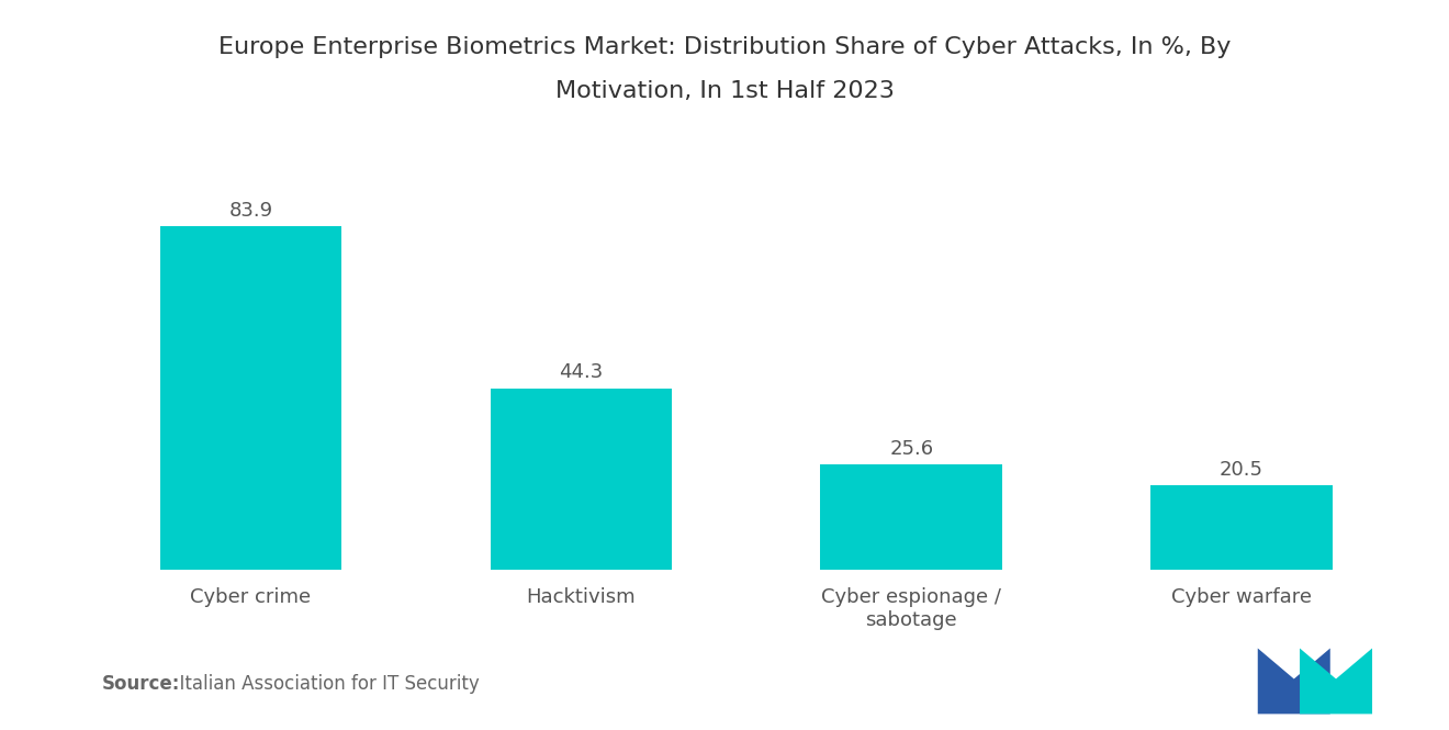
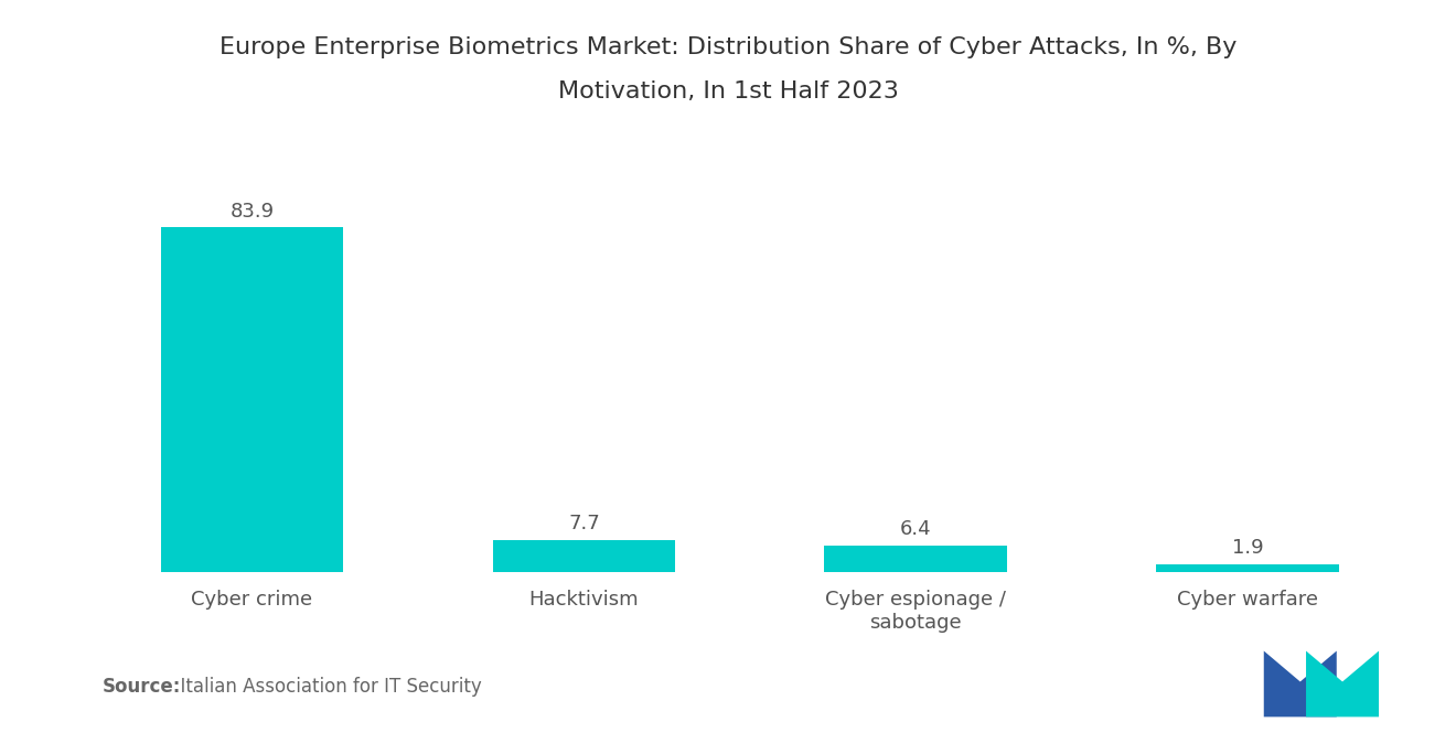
Hacktivism: 44.3 -> 7.7
Cyber espionage / sabotage: 25.6 -> 6.4
Cyber warfare: 20.5 -> 1.9
